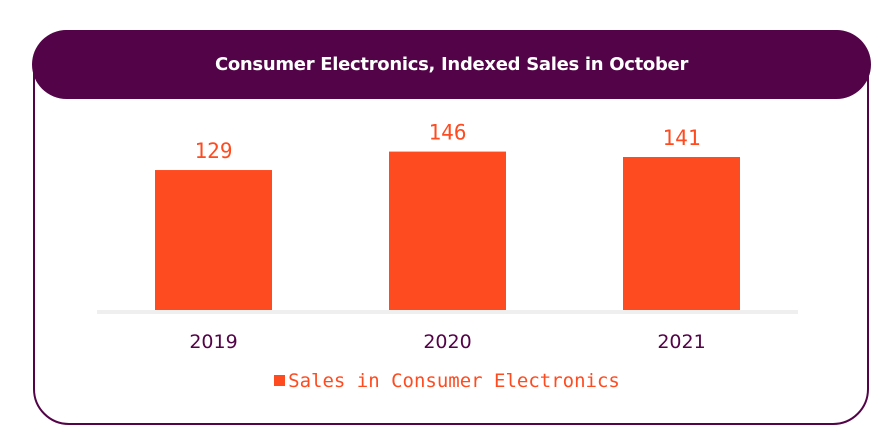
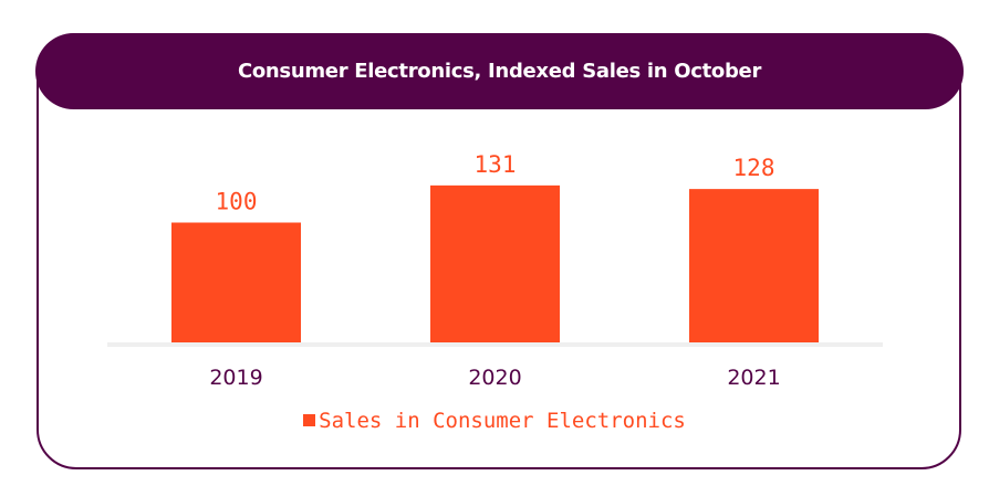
2019: 129 -> 100
2020: 146 -> 131
2021: 141 -> 128
